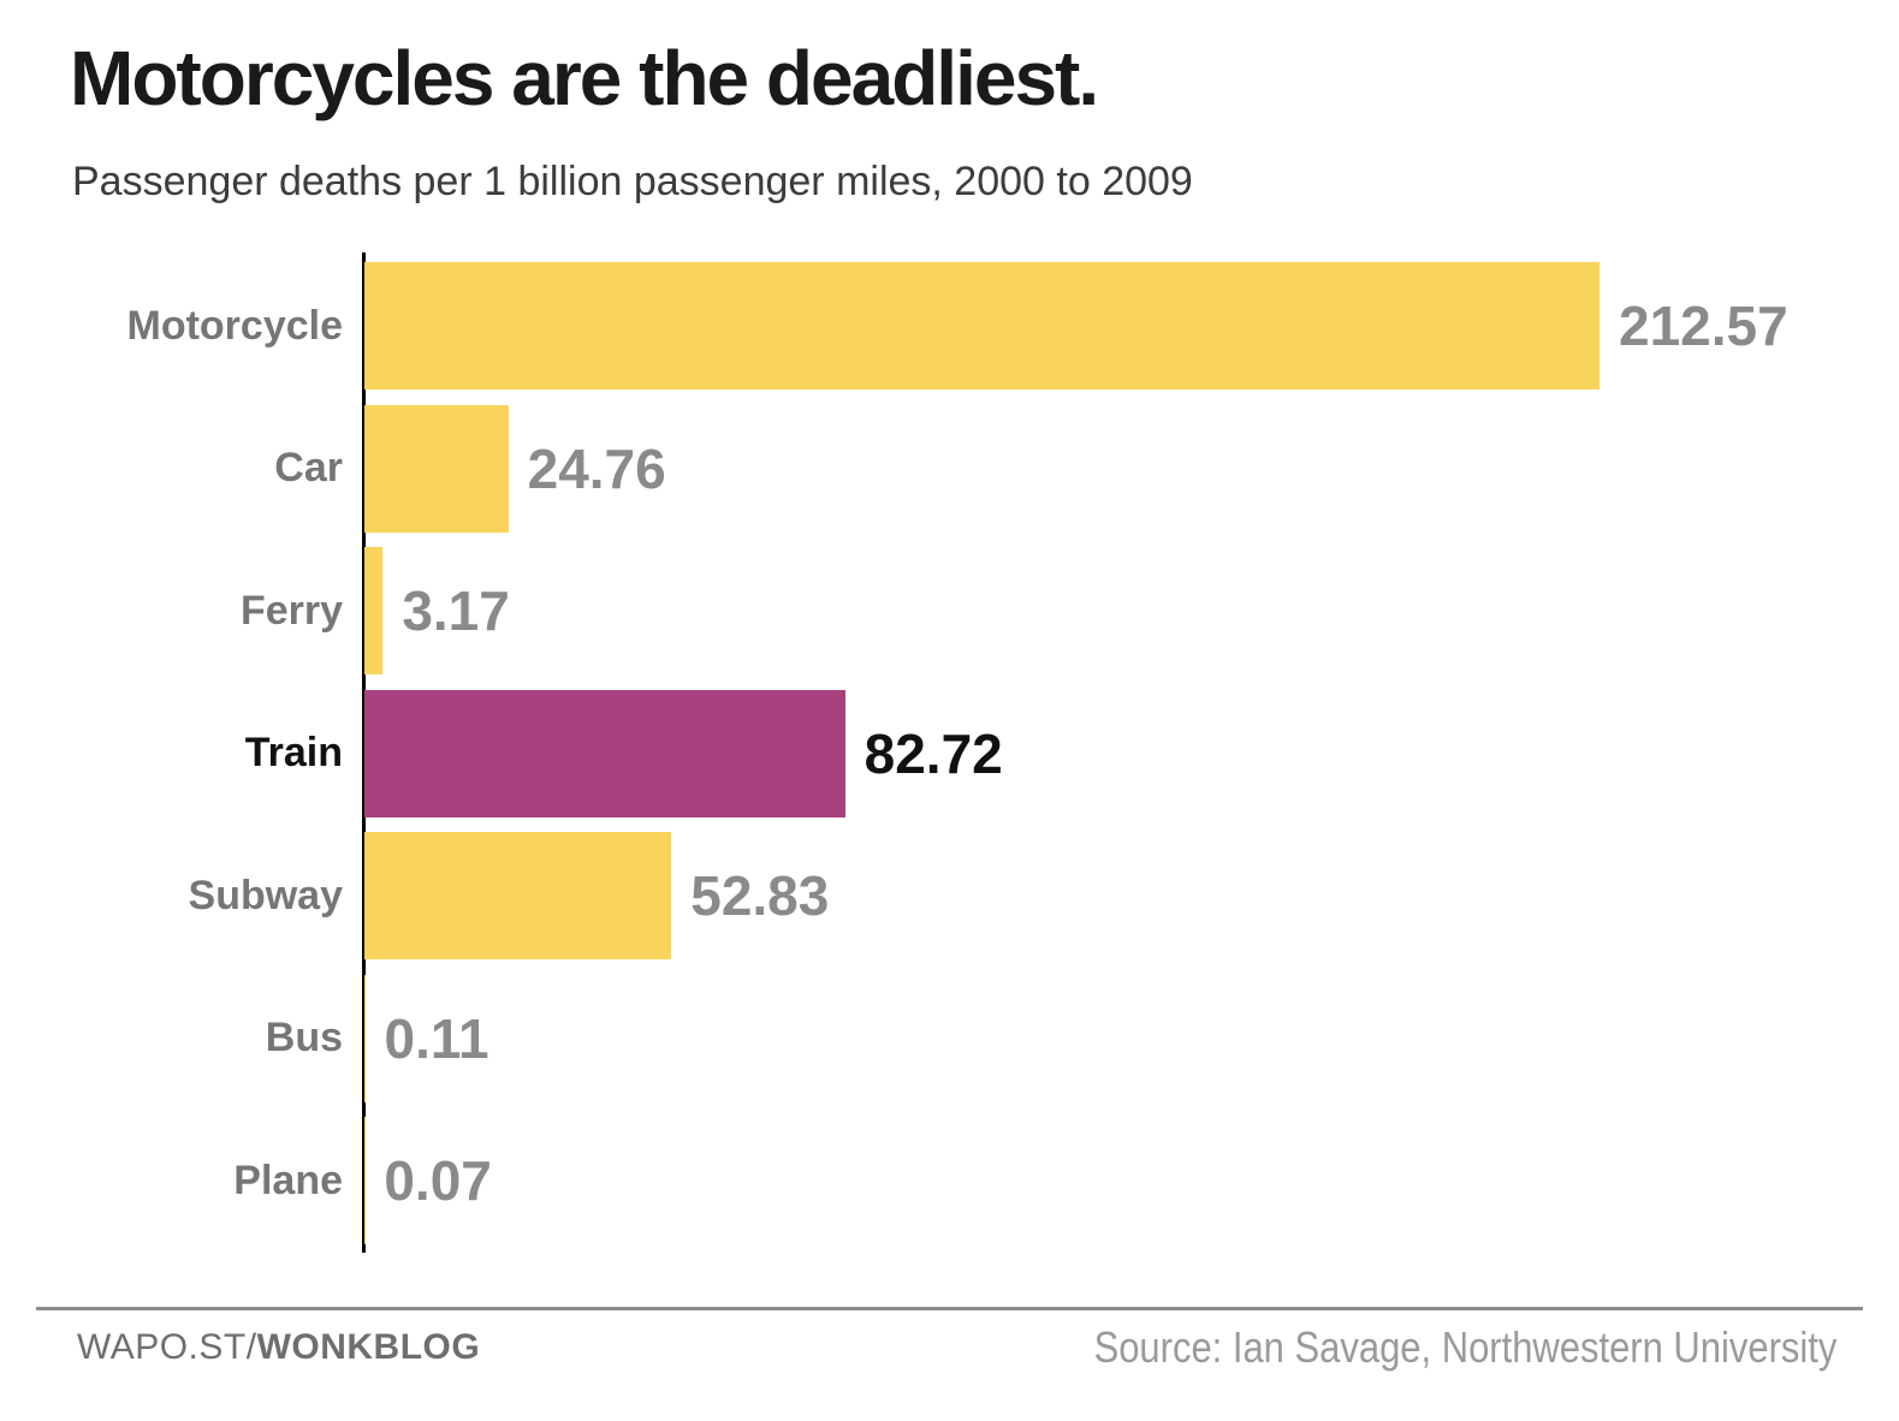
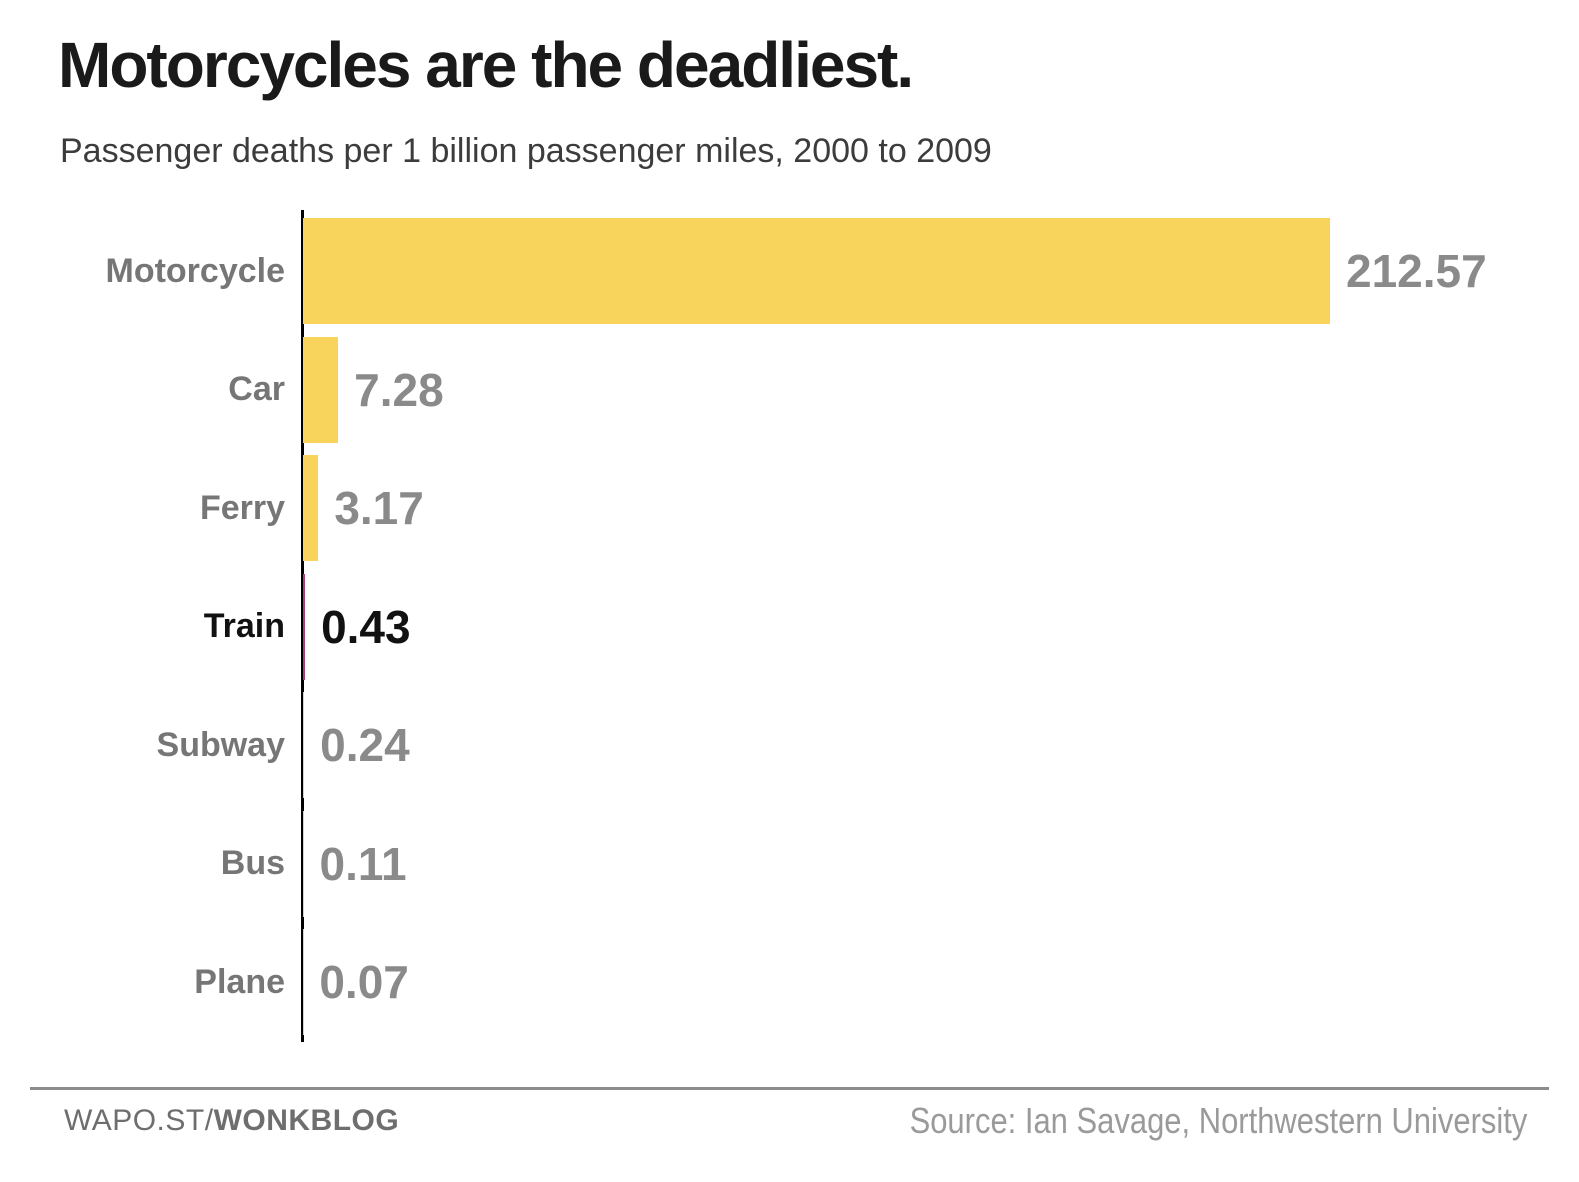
Car: 24.76 -> 7.28
Train: 82.72 -> 0.43
Subway: 52.83 -> 0.24
